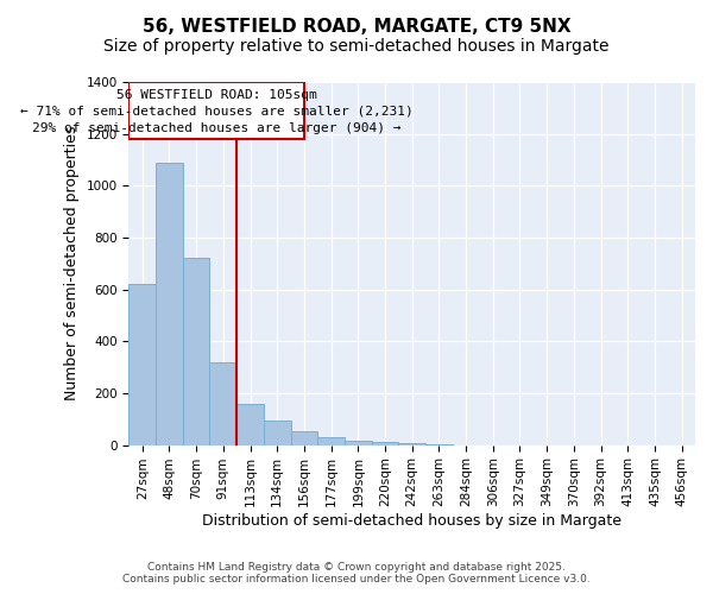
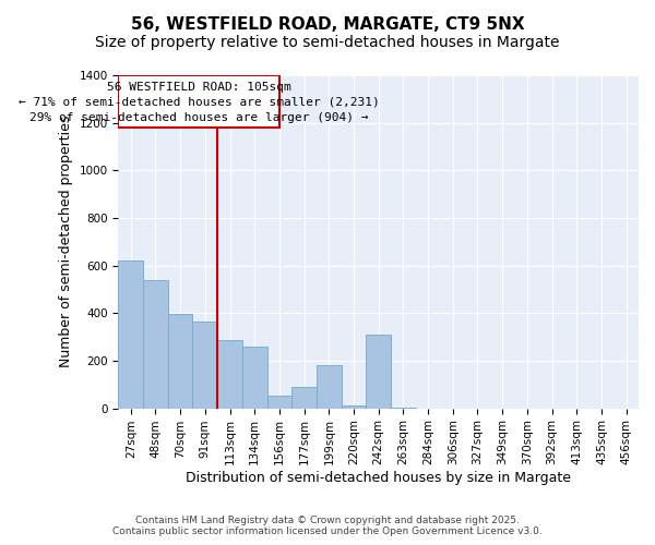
48sqm: 1090 -> 540
70sqm: 720 -> 395
91sqm: 320 -> 365
113sqm: 160 -> 285
134sqm: 95 -> 260
177sqm: 30 -> 90
199sqm: 18 -> 180
242sqm: 6 -> 310
